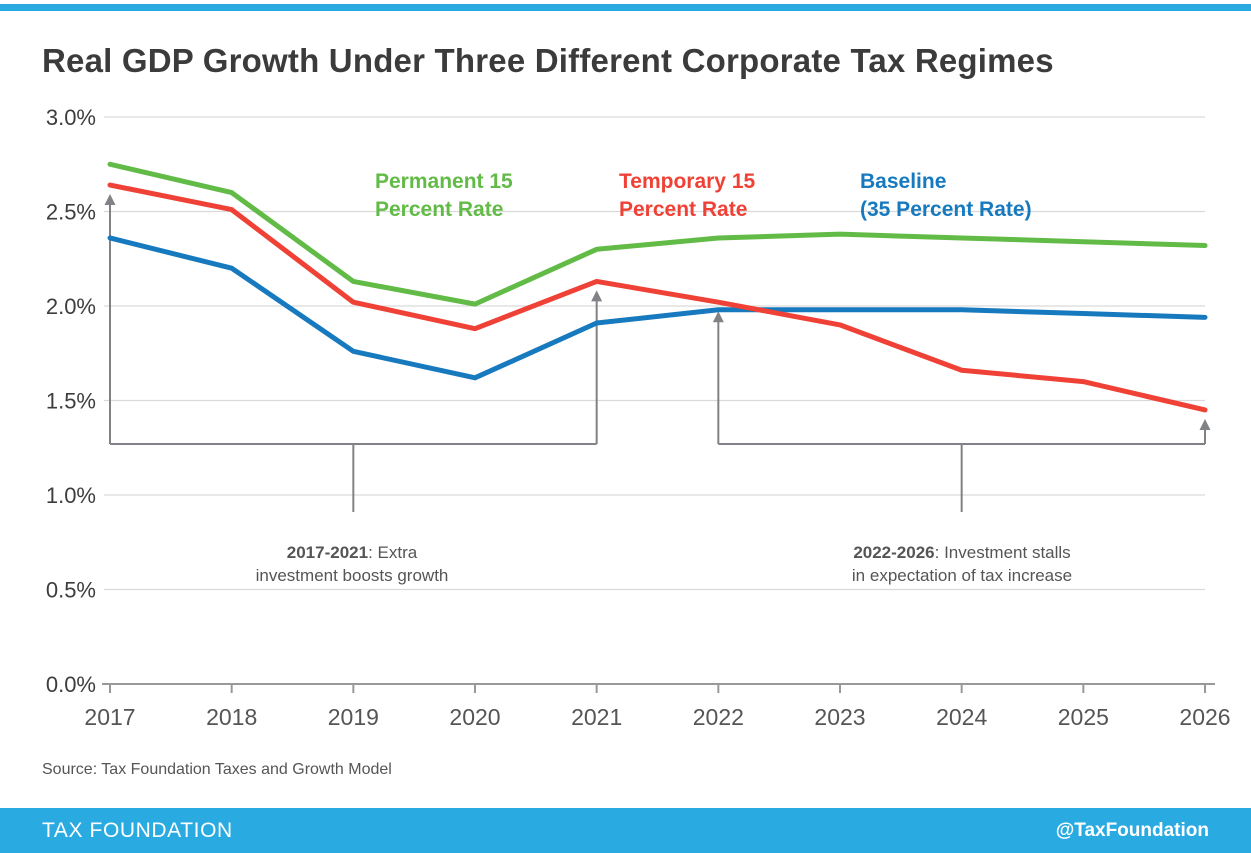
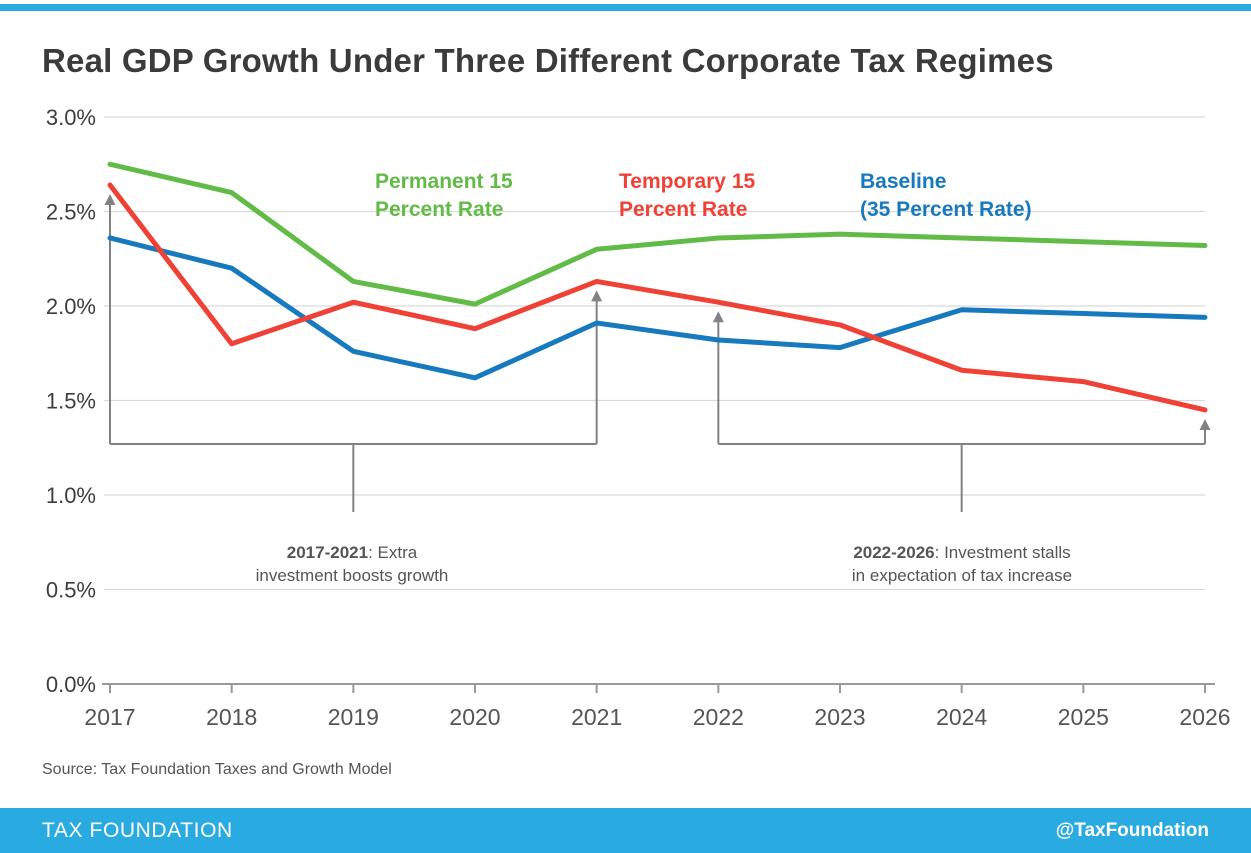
Temporary 15 Percent Rate/2018: 2.51% -> 1.80%
Baseline (35 Percent Rate)/2022: 1.98% -> 1.82%
Baseline (35 Percent Rate)/2023: 1.98% -> 1.78%
